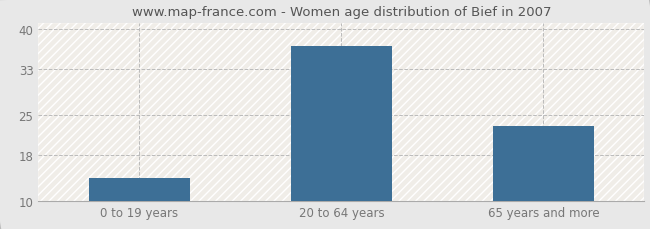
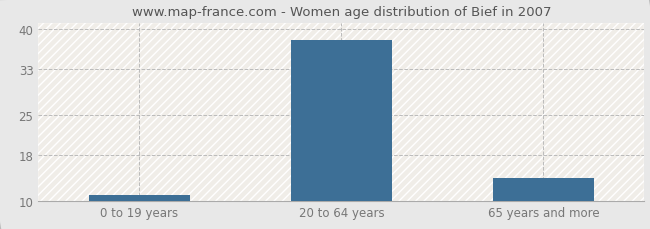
0 to 19 years: 14 -> 11
20 to 64 years: 37 -> 38
65 years and more: 23 -> 14
